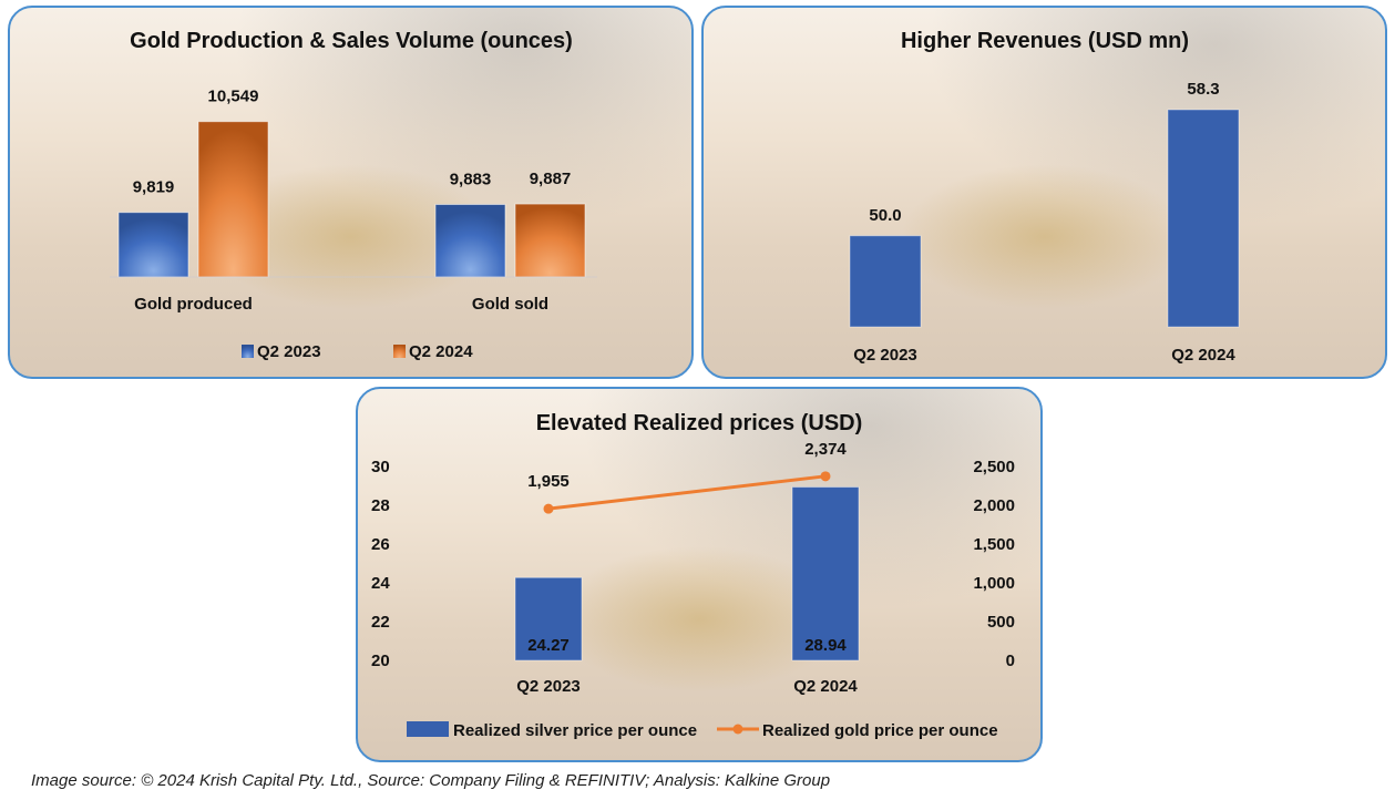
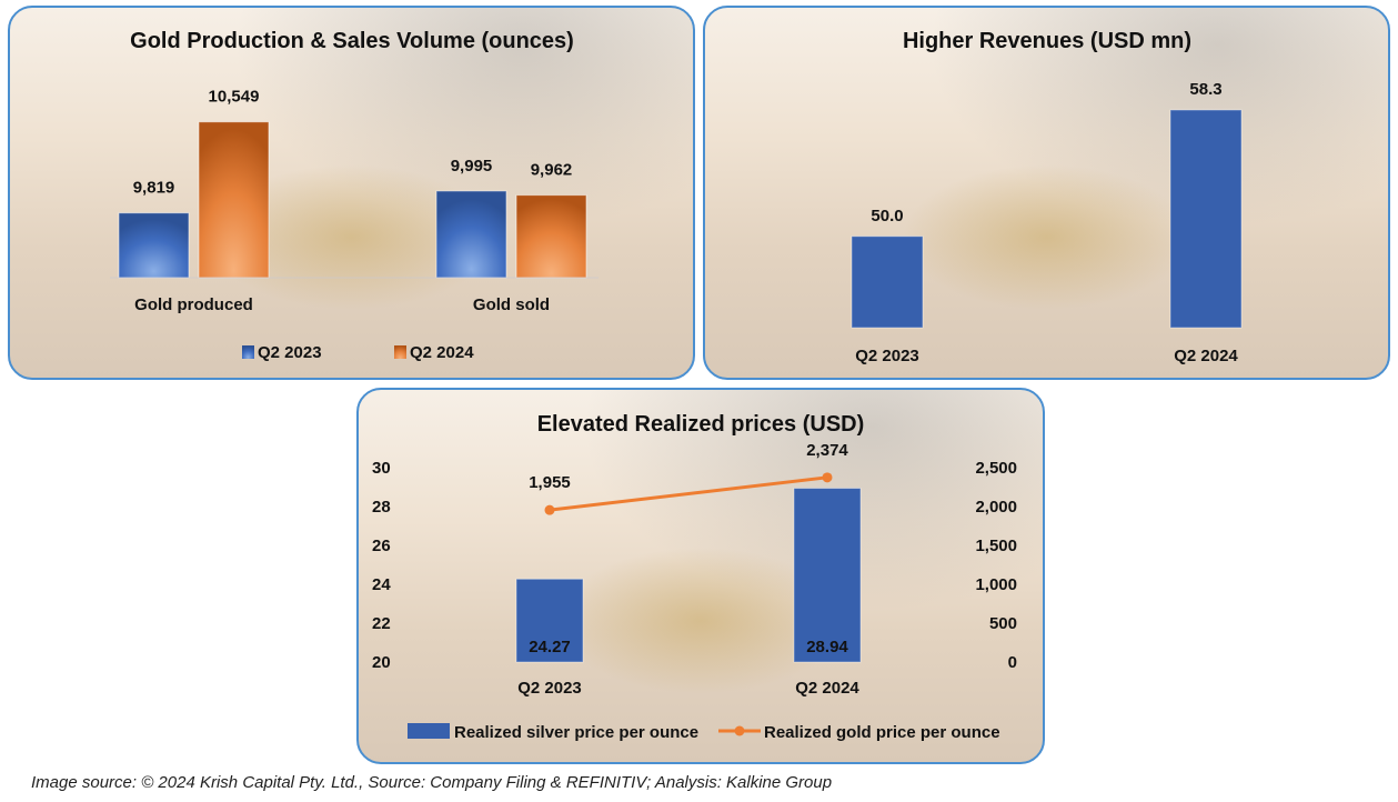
Gold Production & Sales Volume (ounces)/Q2 2023/Gold sold: 9,883 -> 9,995
Gold Production & Sales Volume (ounces)/Q2 2024/Gold sold: 9,887 -> 9,962
